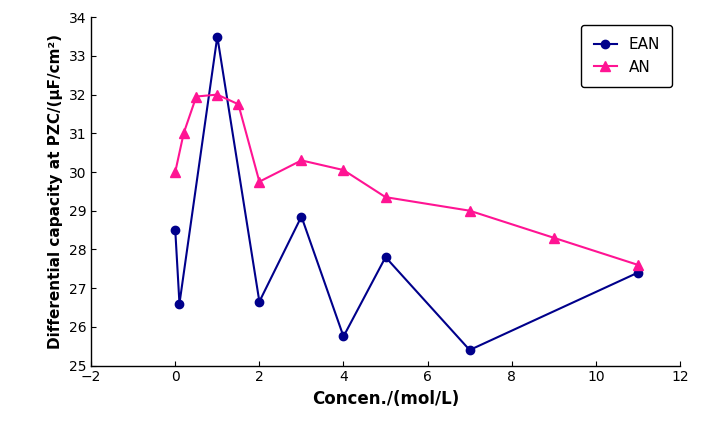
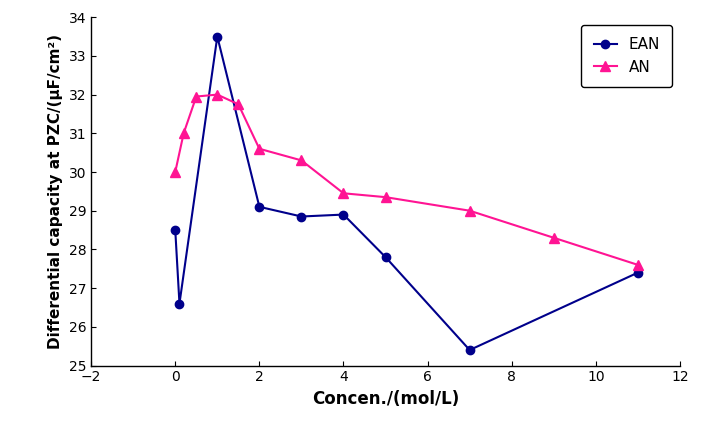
EAN/2: 26.65 -> 29.10
AN/2: 29.75 -> 30.60
EAN/4: 25.75 -> 28.90
AN/4: 30.05 -> 29.45
